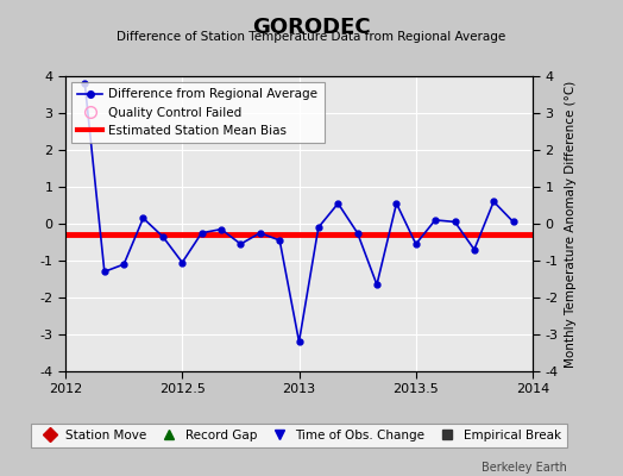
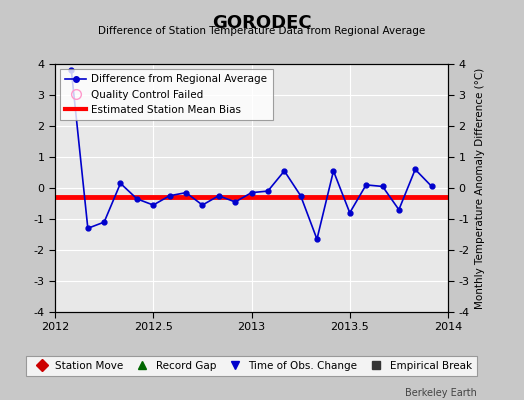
2012.5: -1.05 -> -0.55
2013: -3.20 -> -0.15
2013.5: -0.55 -> -0.80
